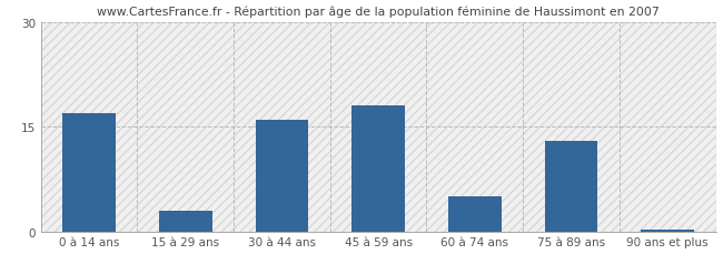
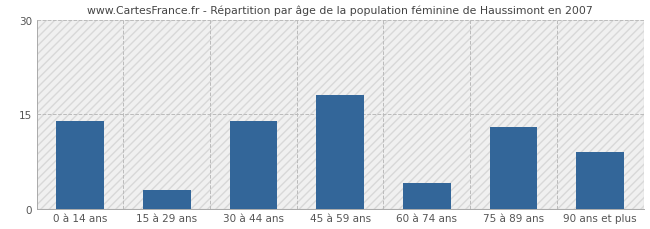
0 à 14 ans: 17.0 -> 14.0
30 à 44 ans: 16.0 -> 14.0
60 à 74 ans: 5.0 -> 4.0
90 ans et plus: 0.3 -> 9.0
